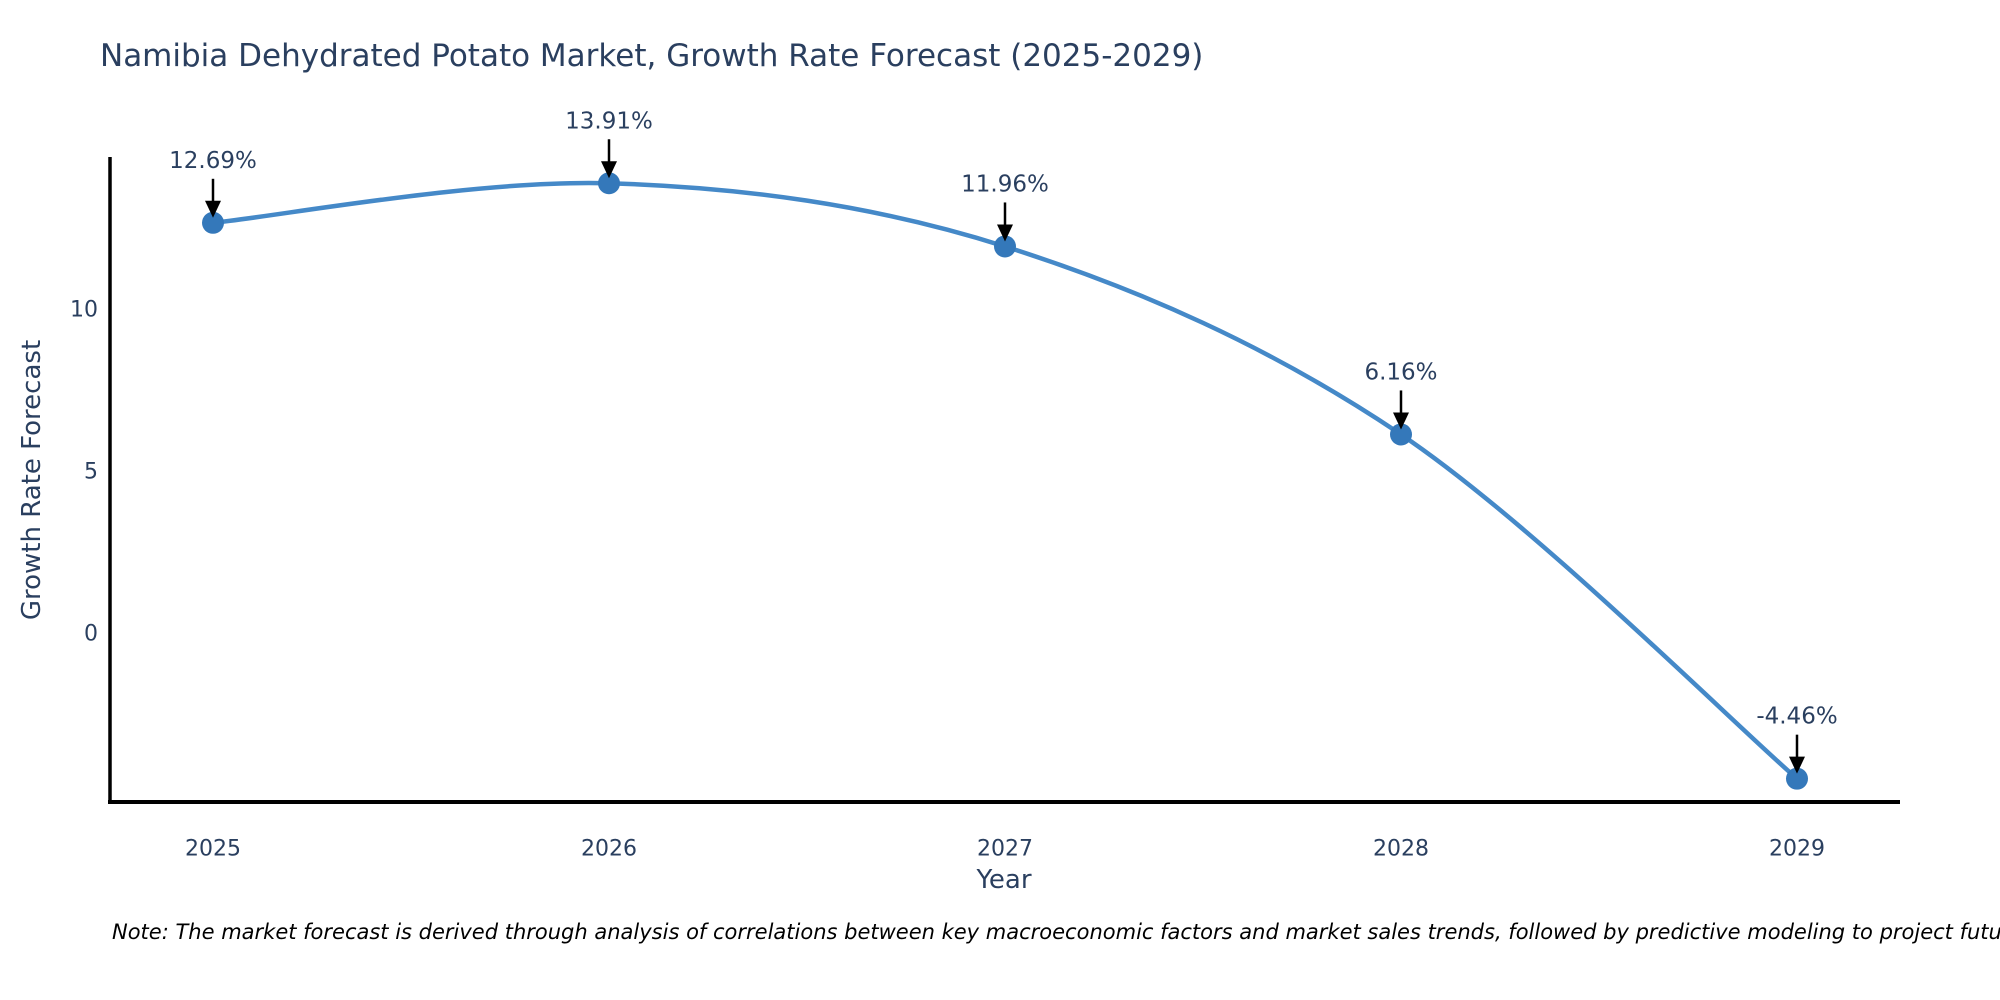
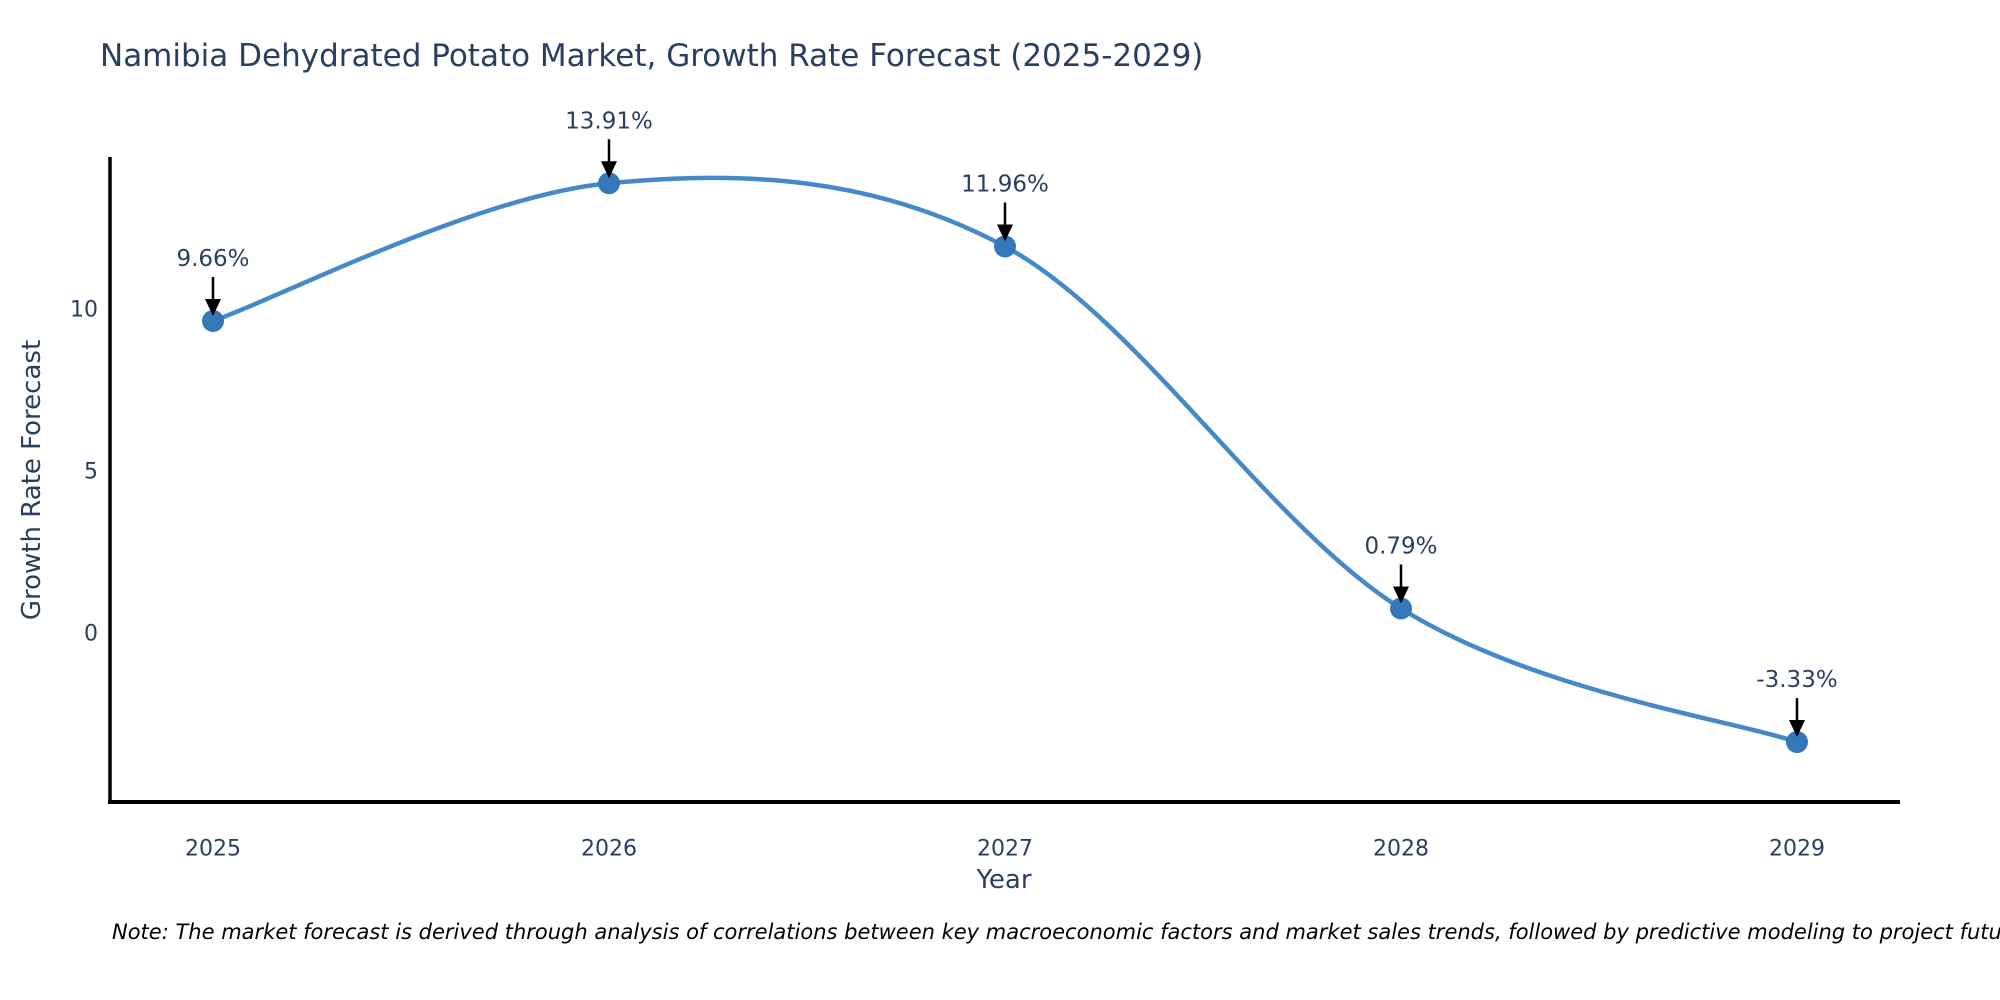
2025: 12.69% -> 9.66%
2028: 6.16% -> 0.79%
2029: -4.46% -> -3.33%
